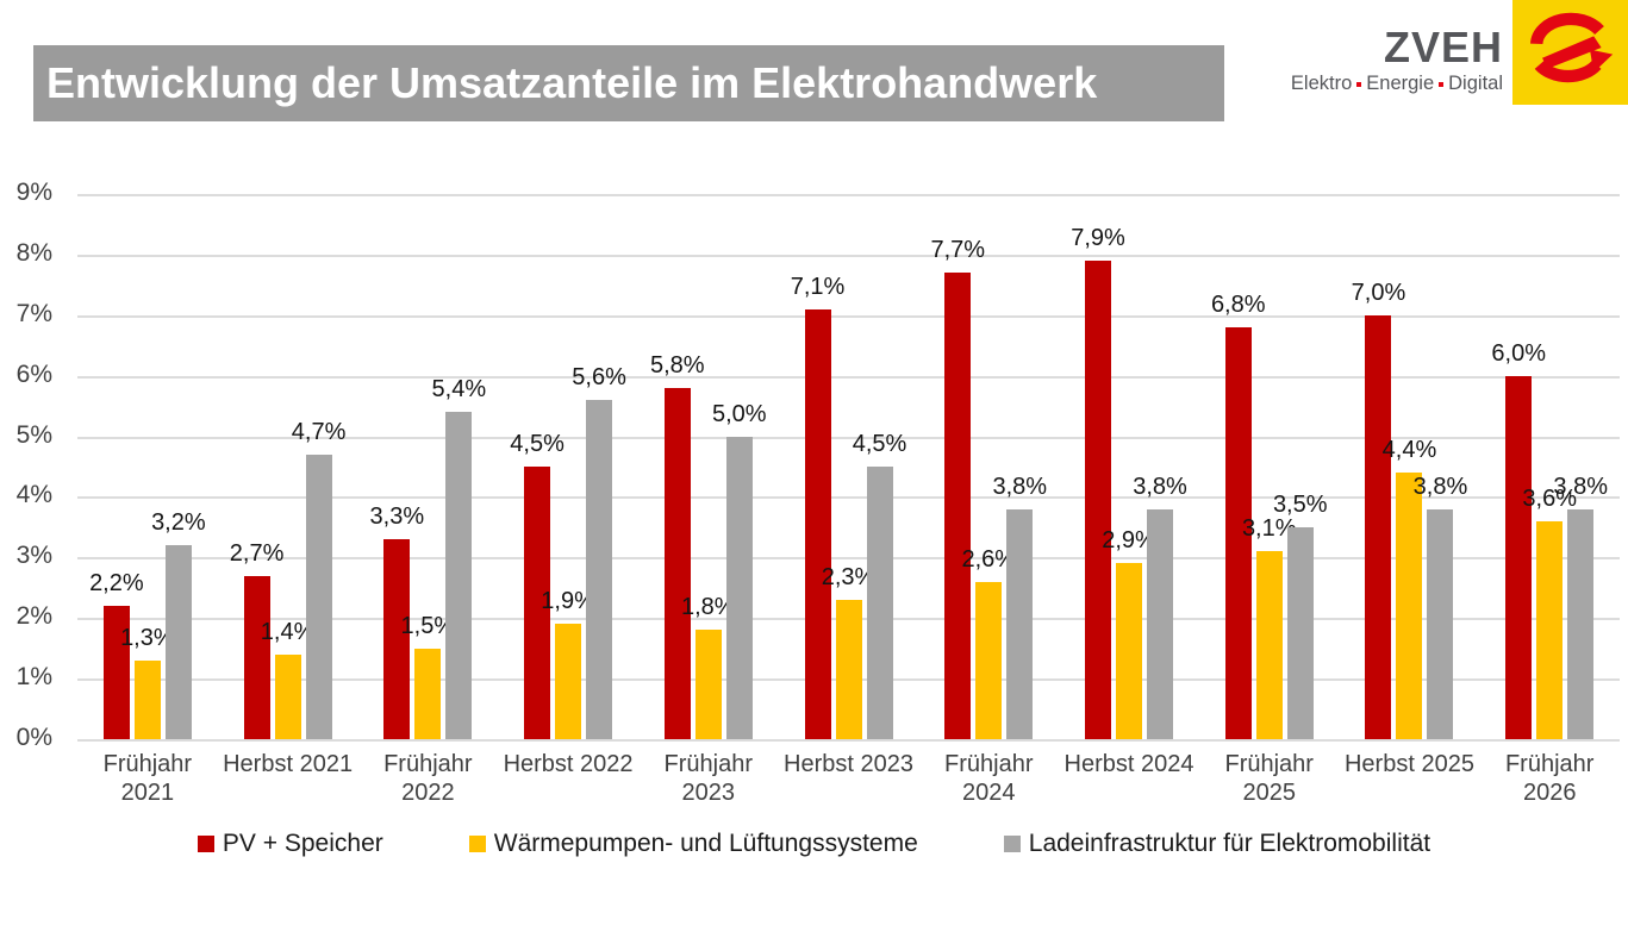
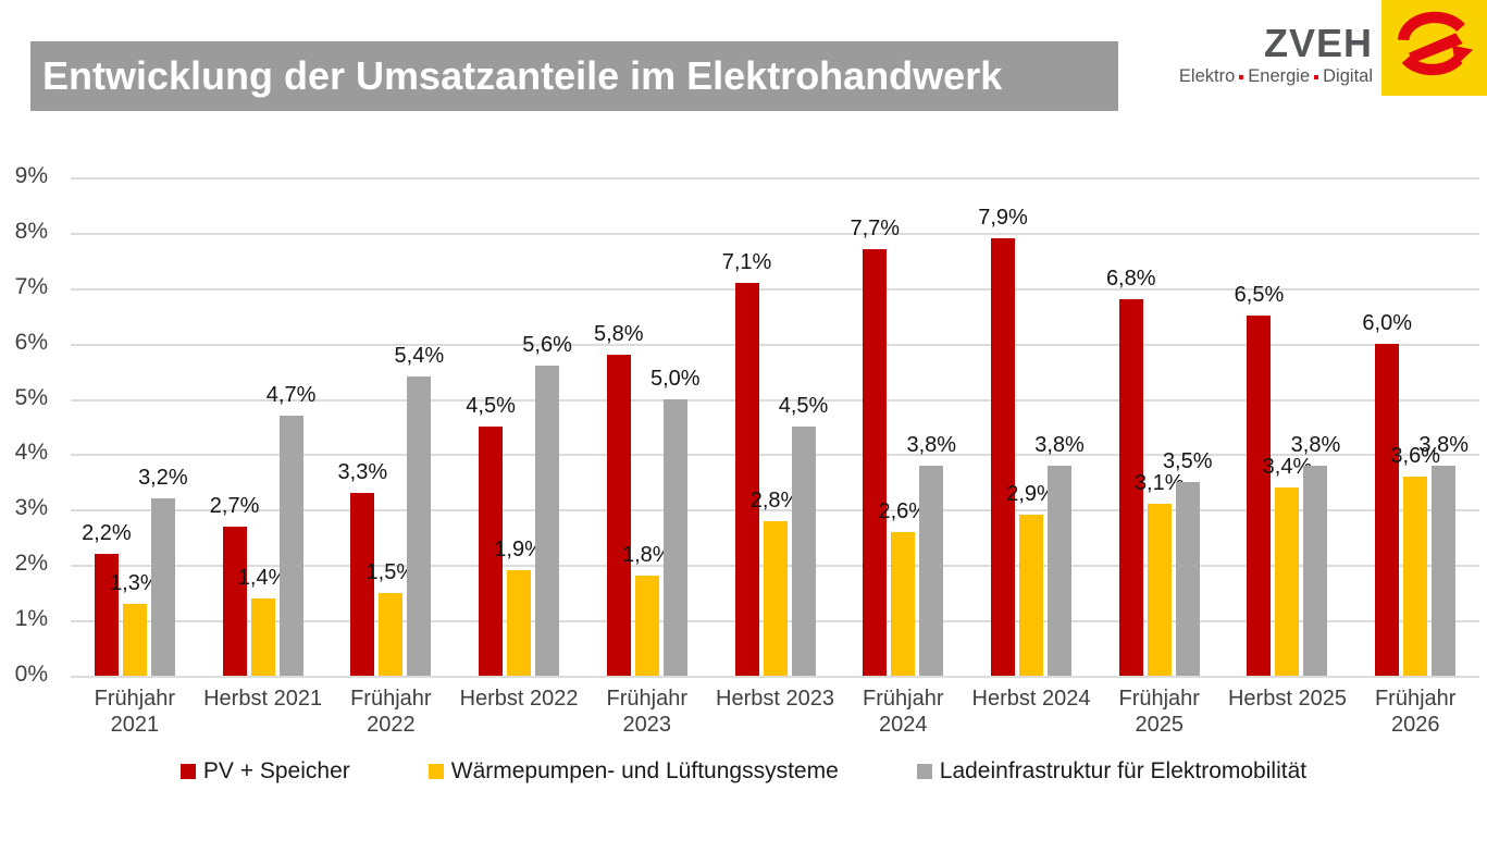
Wärmepumpen- und Lüftungssysteme/Herbst 2023: 2,3% -> 2,8%
PV + Speicher/Herbst 2025: 7,0% -> 6,5%
Wärmepumpen- und Lüftungssysteme/Herbst 2025: 4,4% -> 3,4%
